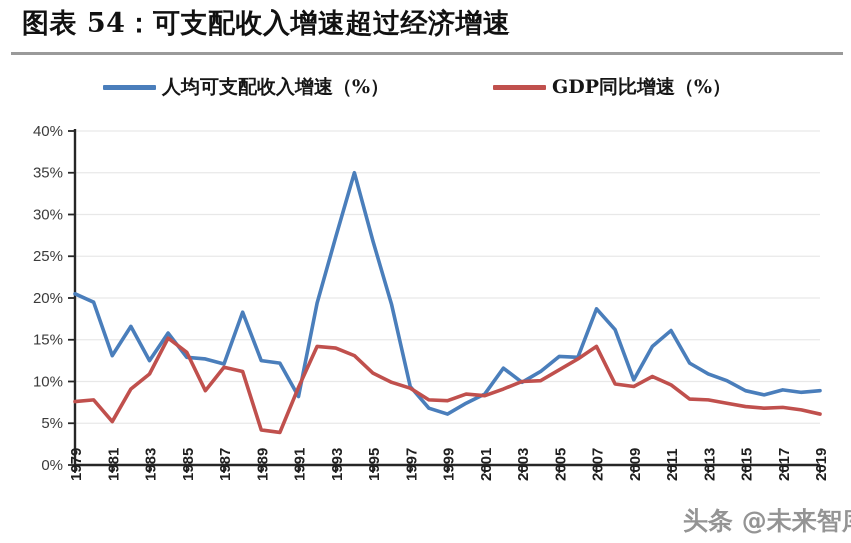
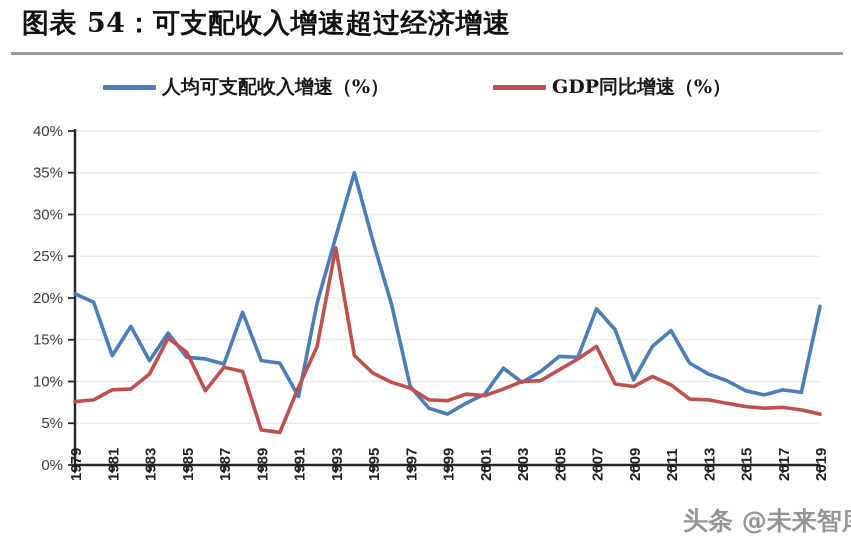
GDP同比增速（%）/1981: 5% -> 9%
GDP同比增速（%）/1993: 14% -> 26%
人均可支配收入增速（%）/2019: 9% -> 19%
